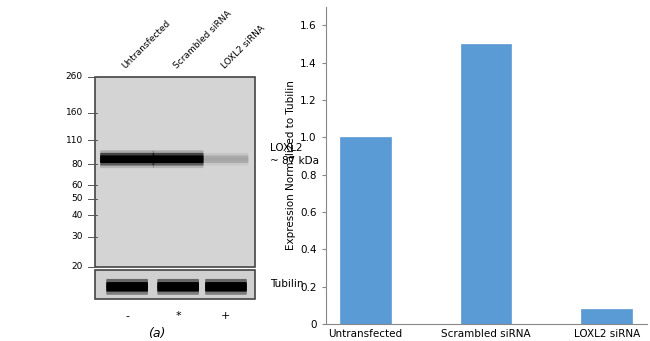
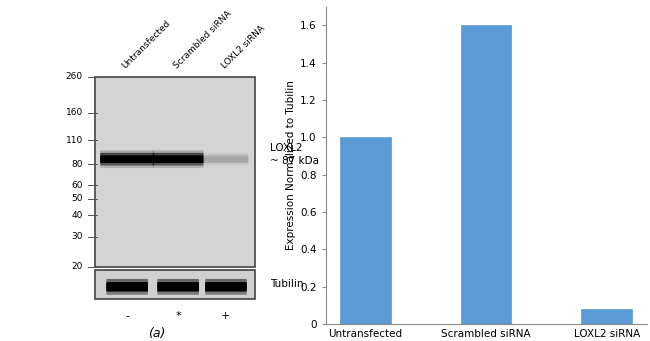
Scrambled siRNA: 1.50 -> 1.60
